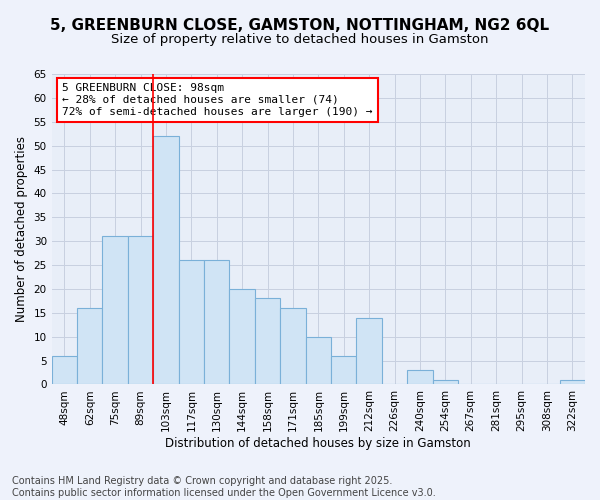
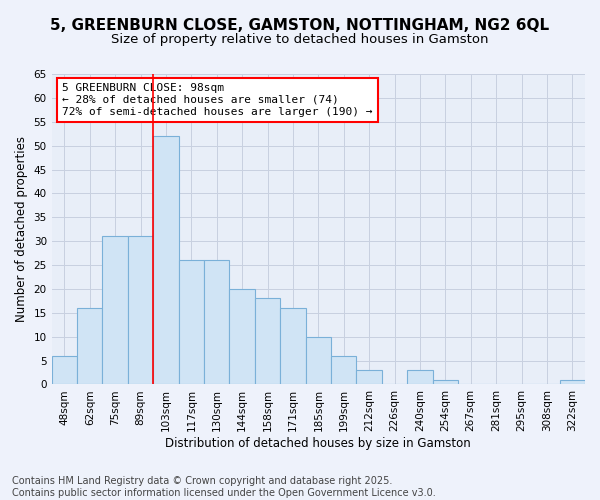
212sqm: 14 -> 3
